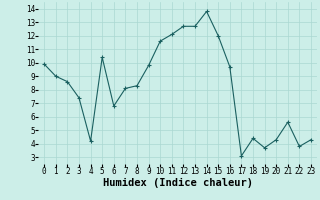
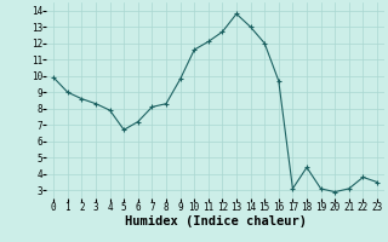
3: 7.4 -> 8.3
4: 4.2 -> 7.9
5: 10.4 -> 6.7
6: 6.8 -> 7.2
13: 12.7 -> 13.8
14: 13.8 -> 13.0
19: 3.7 -> 3.1
20: 4.3 -> 2.9
21: 5.6 -> 3.1
23: 4.3 -> 3.5
